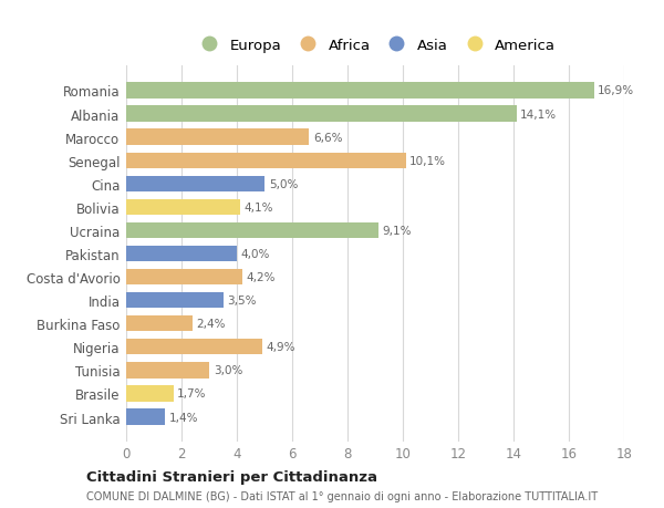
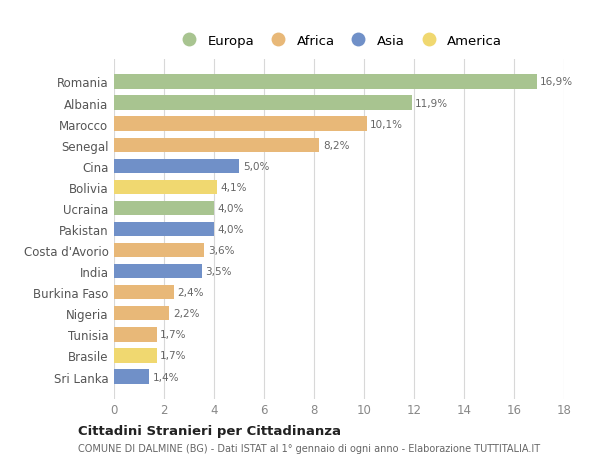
Albania: 14,1% -> 11,9%
Marocco: 6,6% -> 10,1%
Senegal: 10,1% -> 8,2%
Ucraina: 9,1% -> 4,0%
Costa d'Avorio: 4,2% -> 3,6%
Nigeria: 4,9% -> 2,2%
Tunisia: 3,0% -> 1,7%
